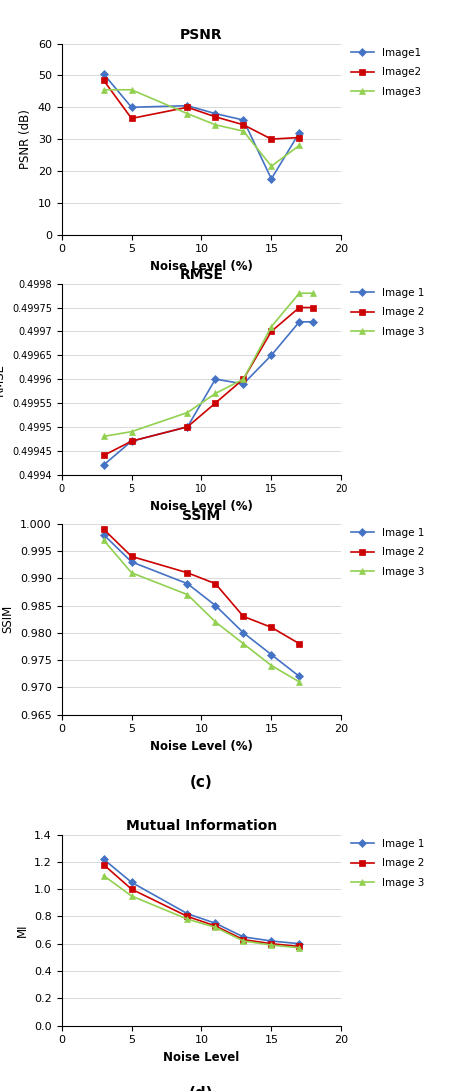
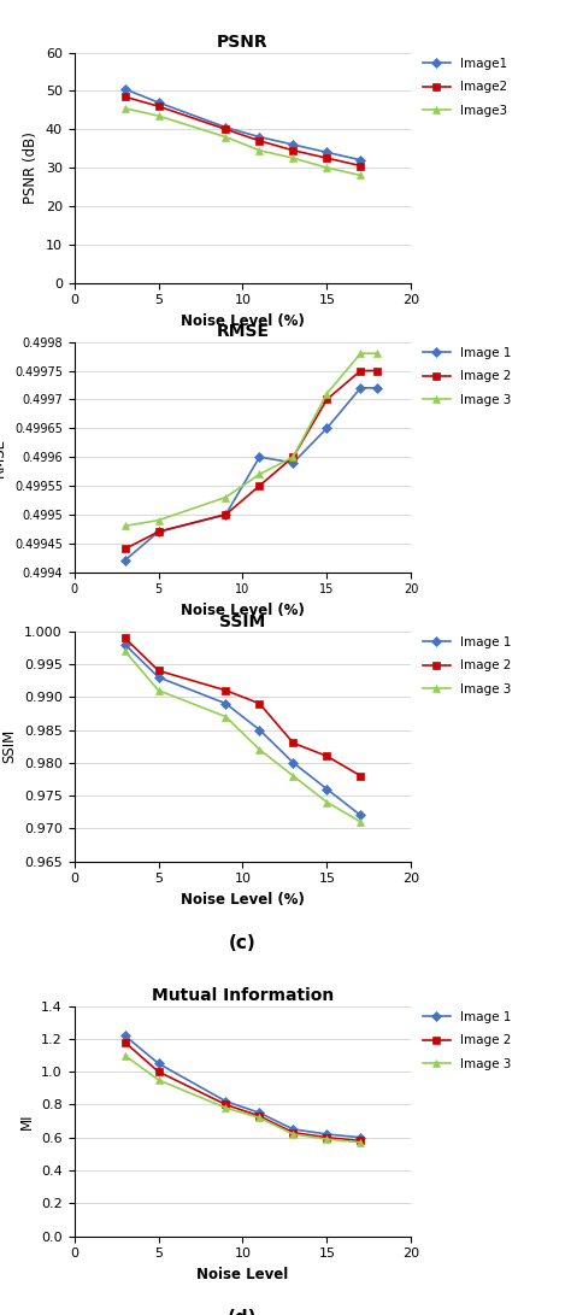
PSNR/Image1/5: 40.0 -> 47.0
PSNR/Image2/5: 36.5 -> 46.0
PSNR/Image3/5: 45.5 -> 43.5
PSNR/Image1/15: 17.5 -> 34.0
PSNR/Image2/15: 30.0 -> 32.5
PSNR/Image3/15: 21.5 -> 30.0
